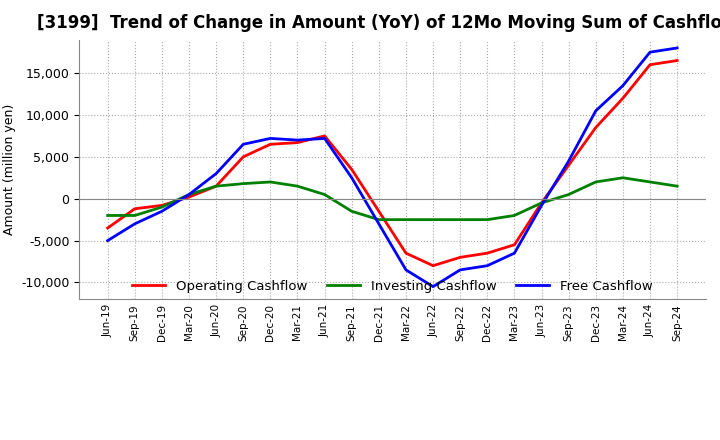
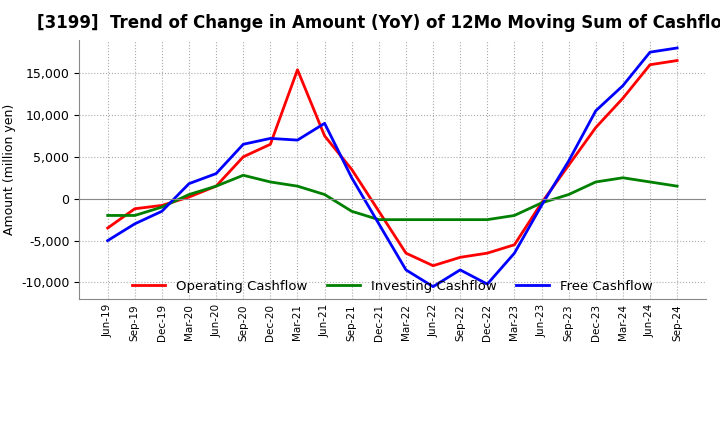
Free Cashflow/Mar-20: 500 -> 1,800
Investing Cashflow/Sep-20: 1,800 -> 2,800
Operating Cashflow/Mar-21: 6,700 -> 15,400
Free Cashflow/Jun-21: 7,200 -> 9,000
Free Cashflow/Dec-22: -8,000 -> -10,200
